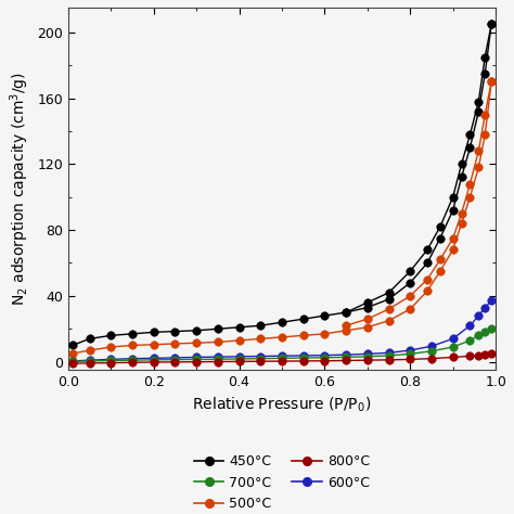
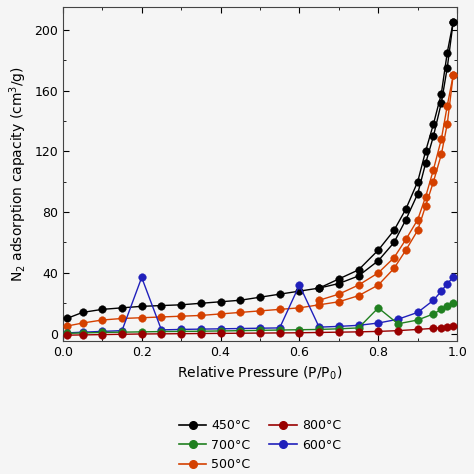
600°C/0.2: 2 -> 37
600°C/0.6: 4 -> 32
700°C/0.8: 5 -> 17
